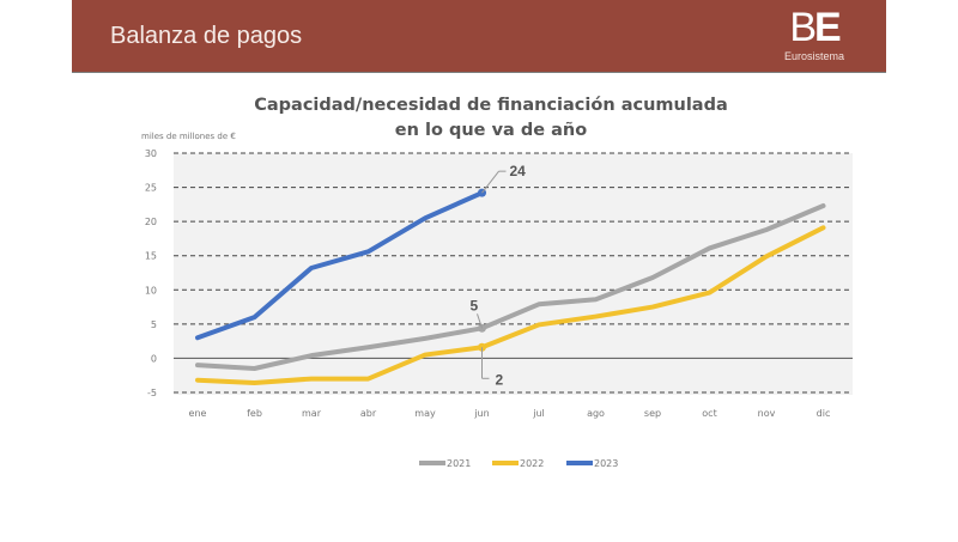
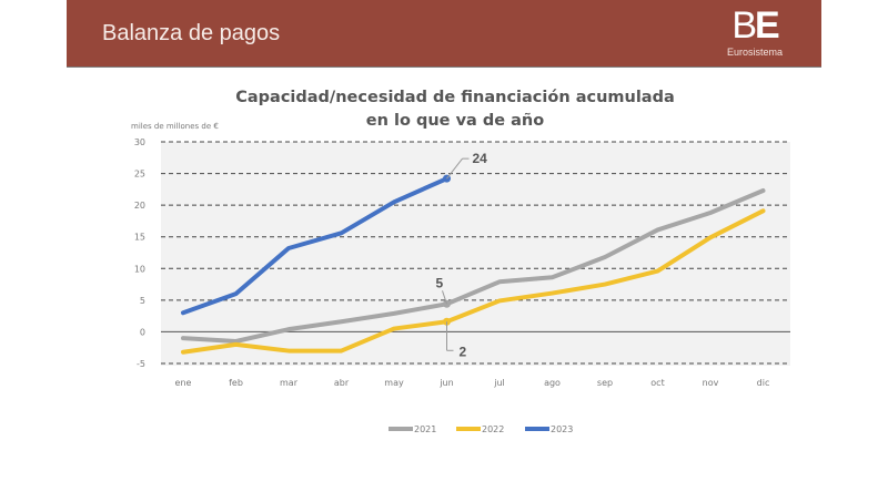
2022/feb: -4 -> -2
